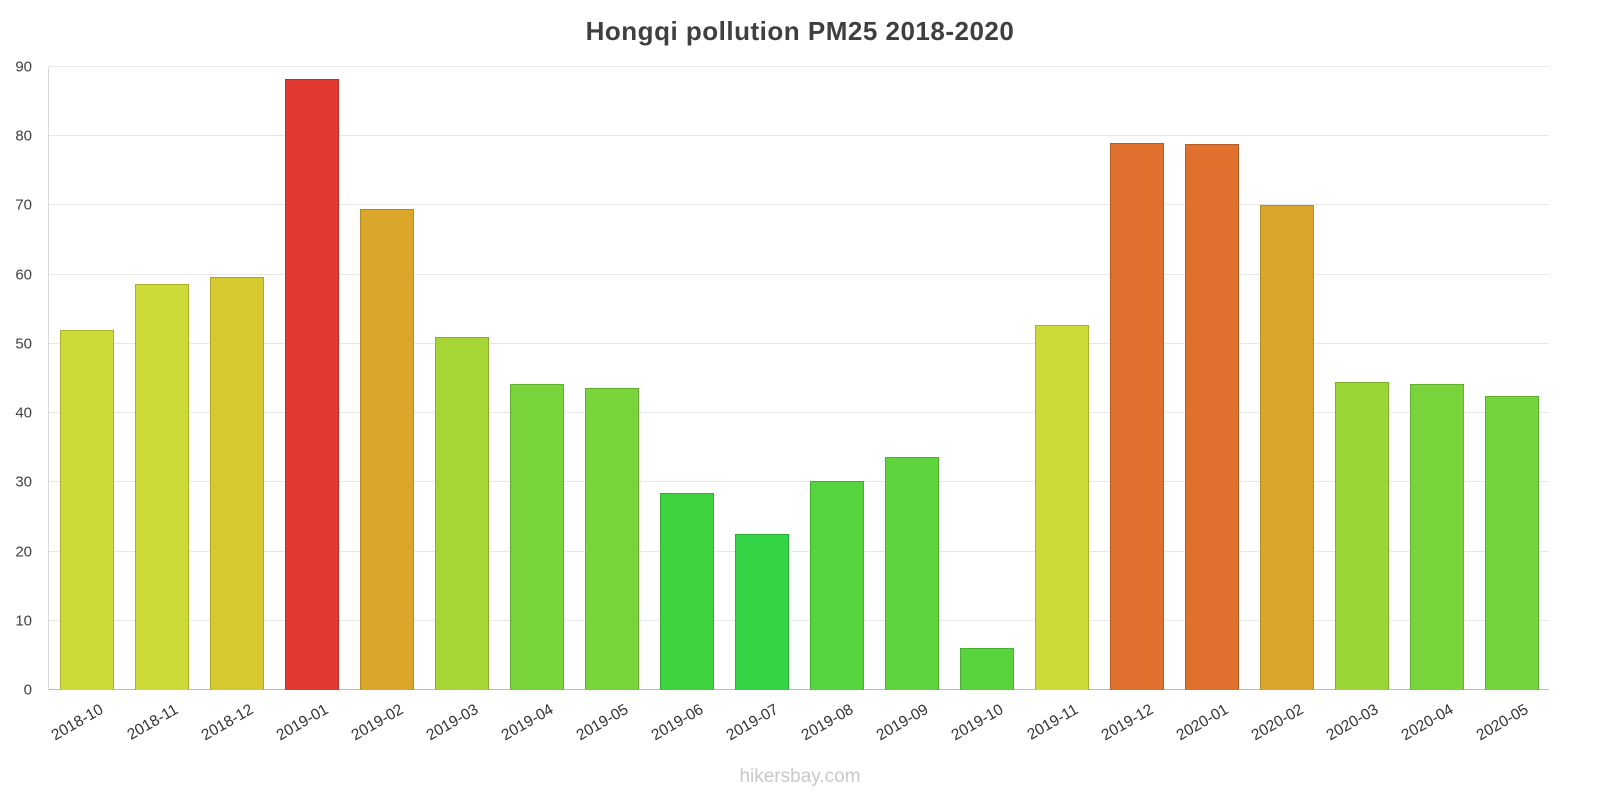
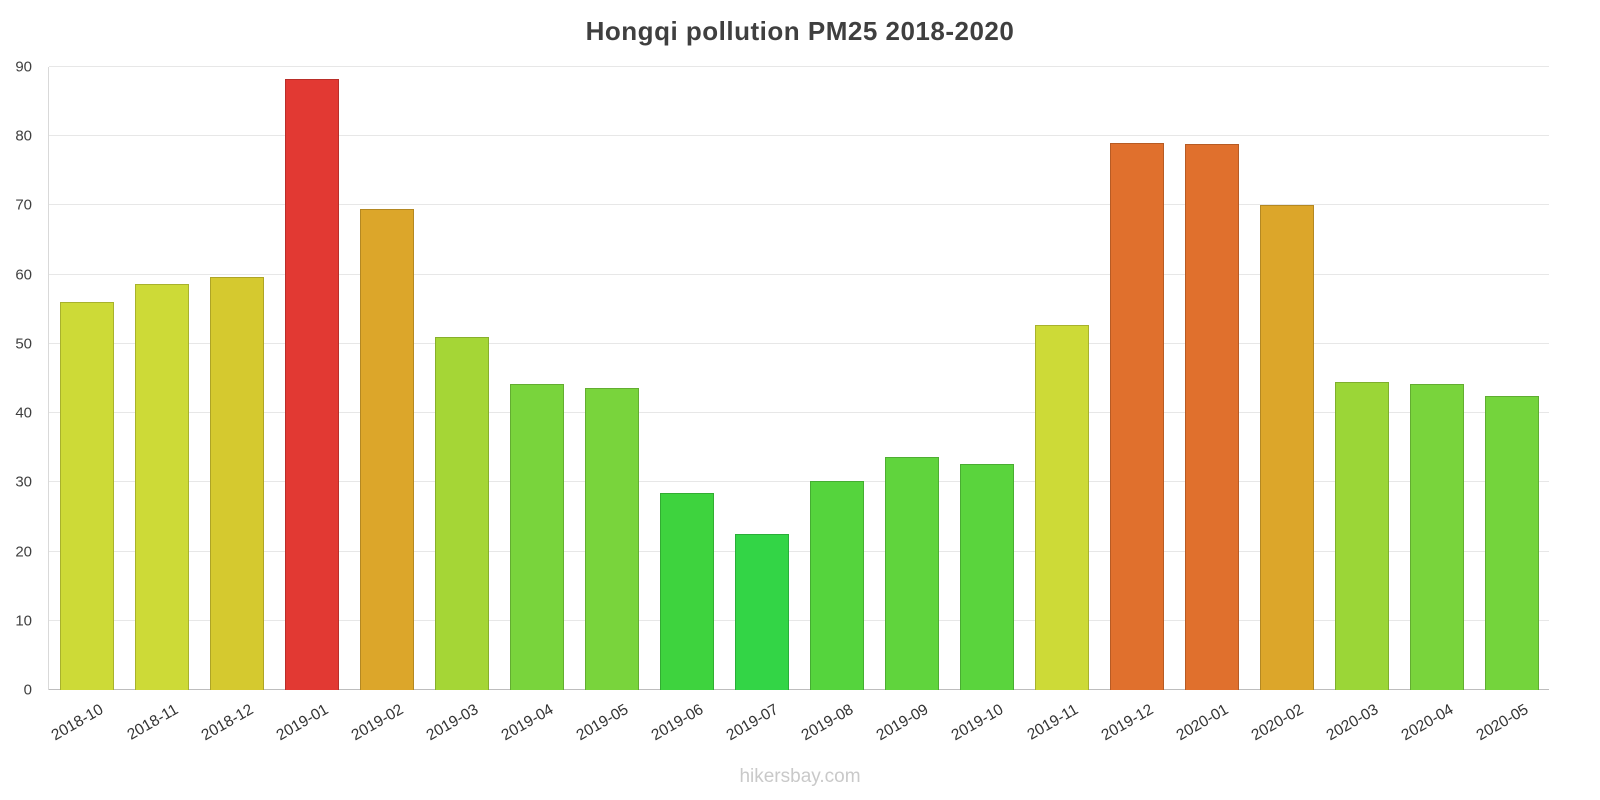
2018-10: 52 -> 56
2019-10: 6 -> 33
